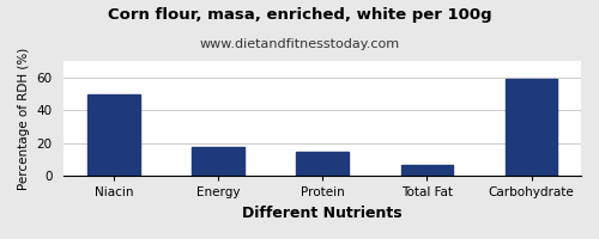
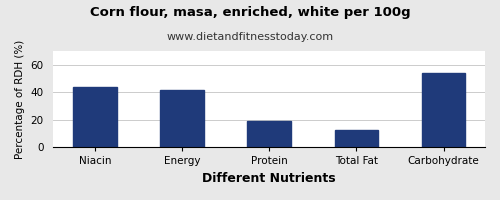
Niacin: 50 -> 44
Energy: 18 -> 42
Protein: 15 -> 19
Total Fat: 7 -> 13
Carbohydrate: 59 -> 54
